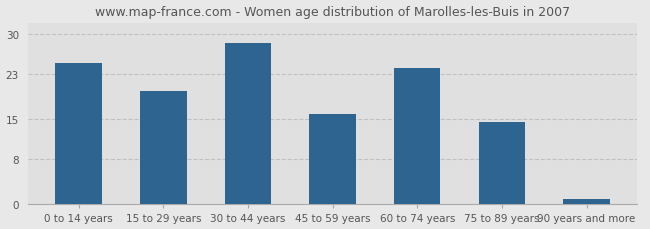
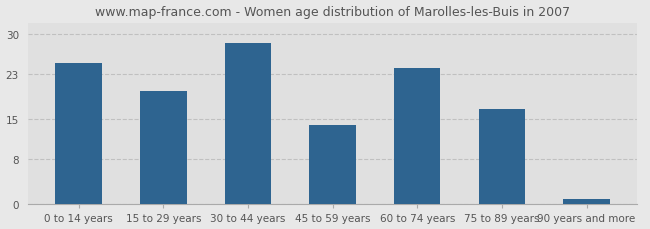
45 to 59 years: 16.0 -> 14.0
75 to 89 years: 14.5 -> 16.8
